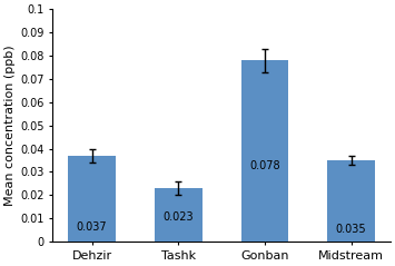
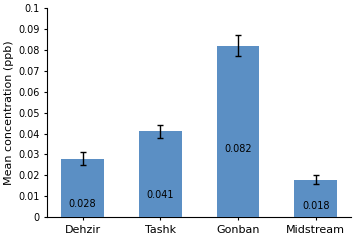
Dehzir: 0.037 -> 0.028
Tashk: 0.023 -> 0.041
Gonban: 0.078 -> 0.082
Midstream: 0.035 -> 0.018
